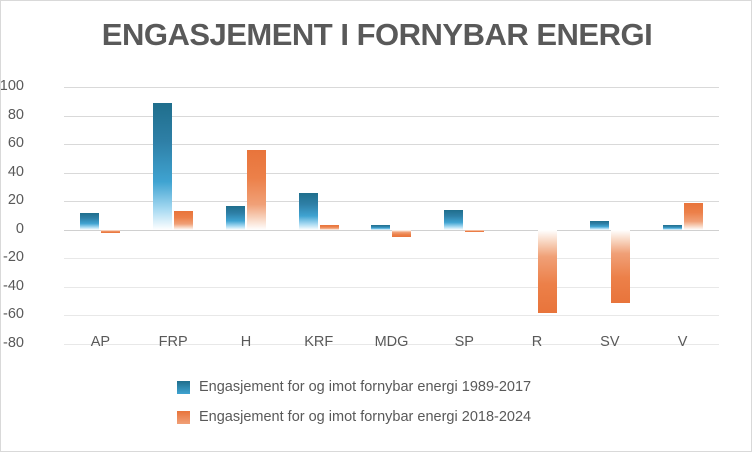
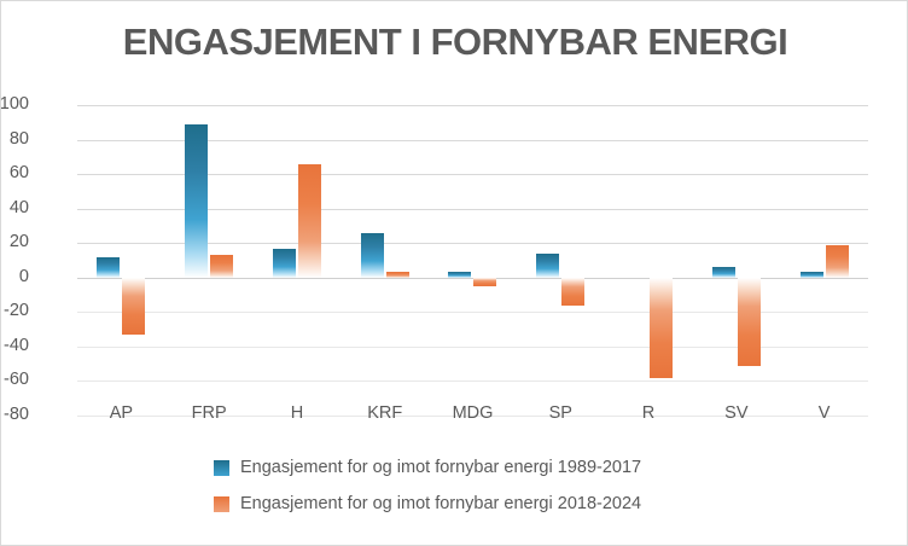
Engasjement for og imot fornybar energi 2018-2024/AP: -2 -> -33
Engasjement for og imot fornybar energi 2018-2024/H: 56 -> 66
Engasjement for og imot fornybar energi 2018-2024/SP: -1 -> -16
